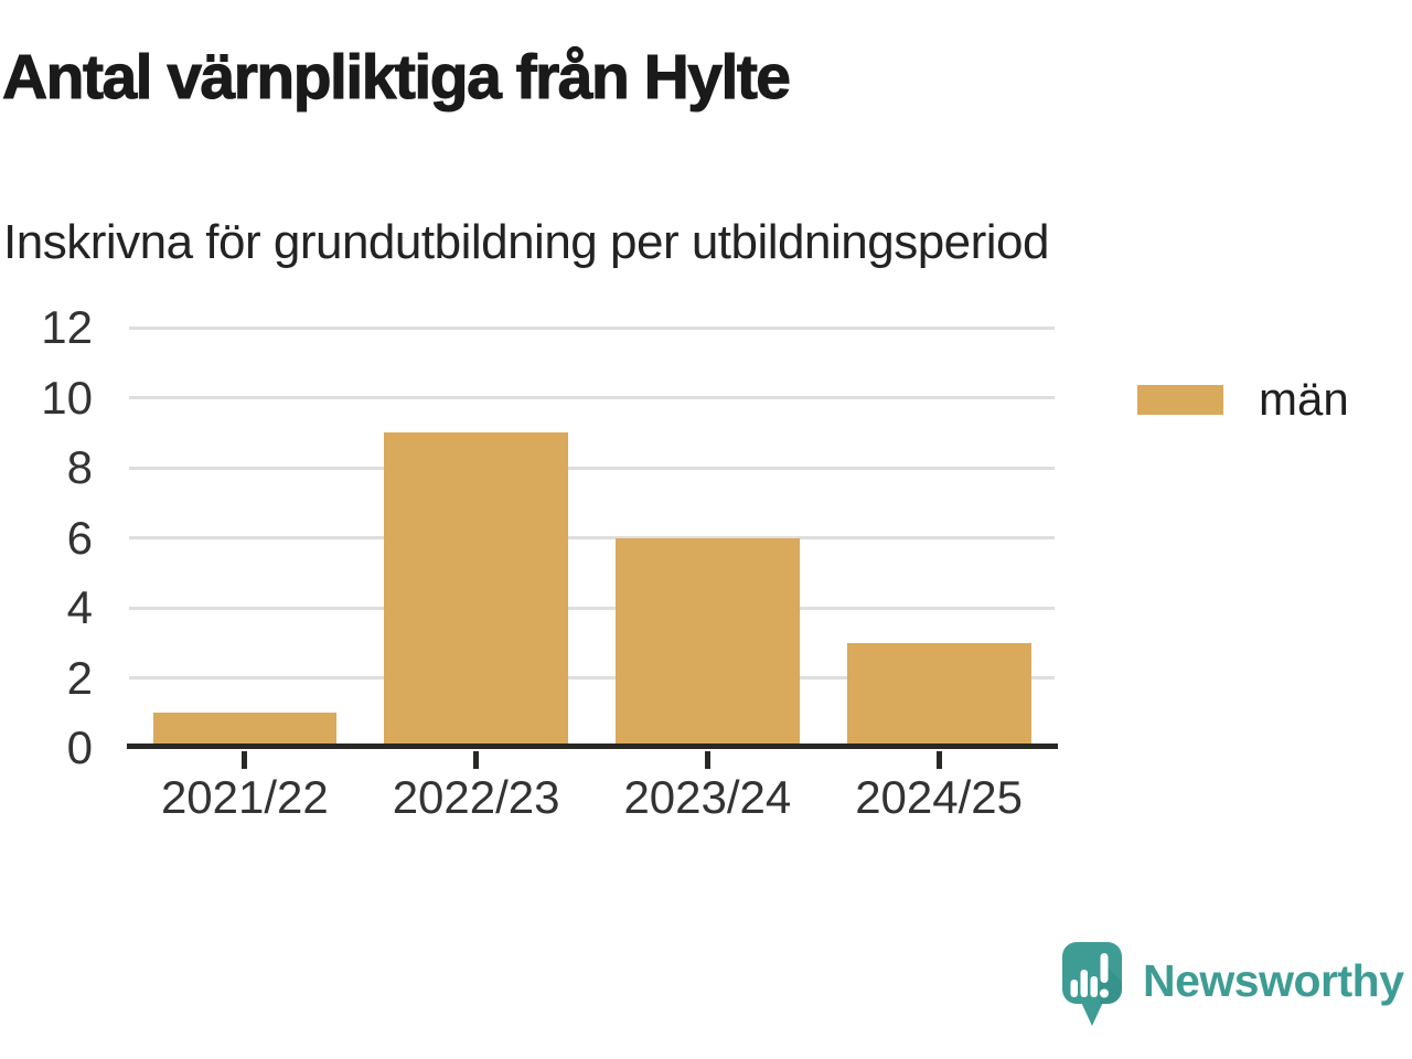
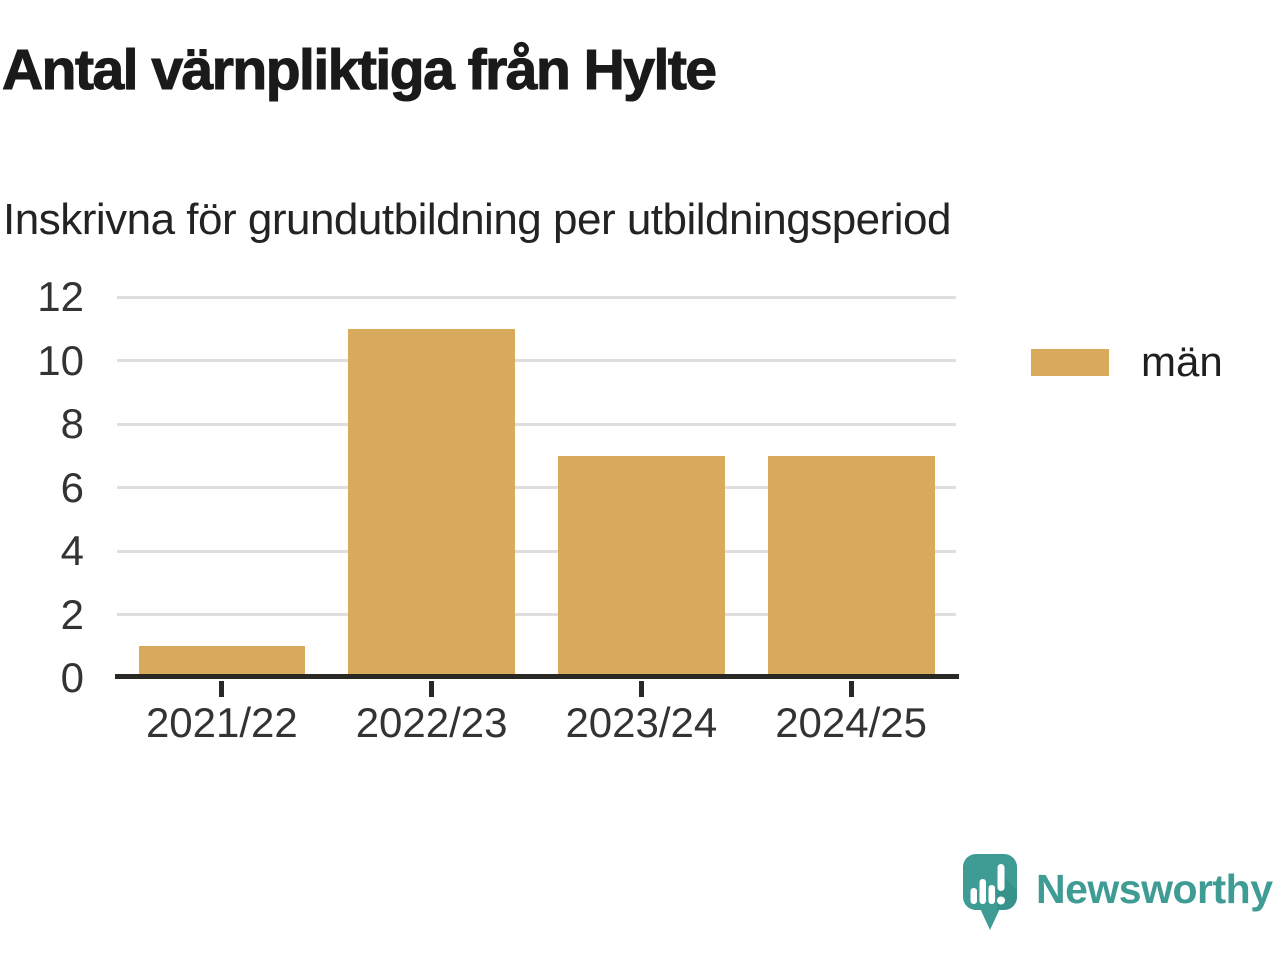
2022/23: 9 -> 11
2023/24: 6 -> 7
2024/25: 3 -> 7
